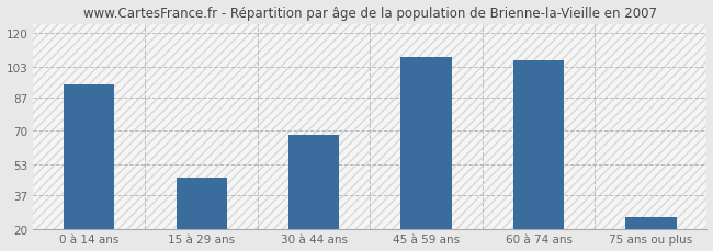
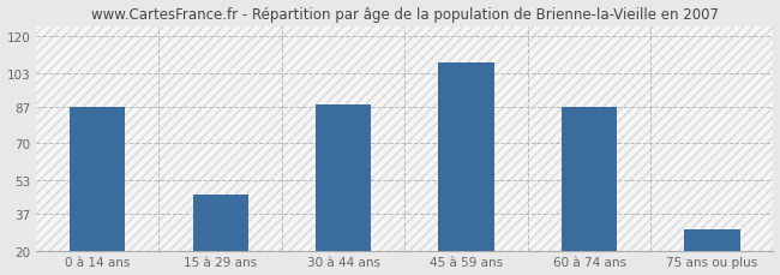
0 à 14 ans: 94 -> 87
30 à 44 ans: 68 -> 88
60 à 74 ans: 106 -> 87
75 ans ou plus: 26 -> 30
